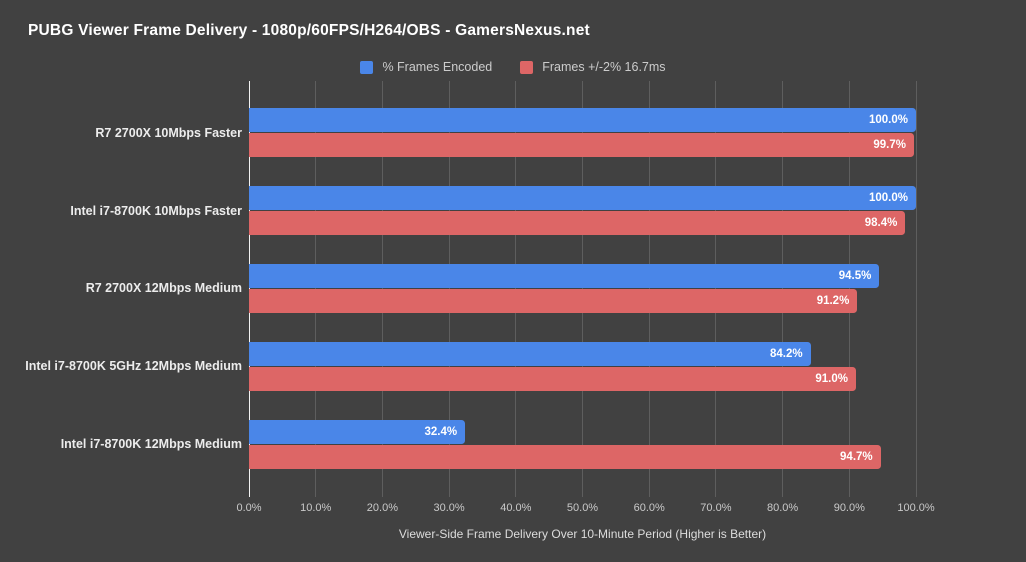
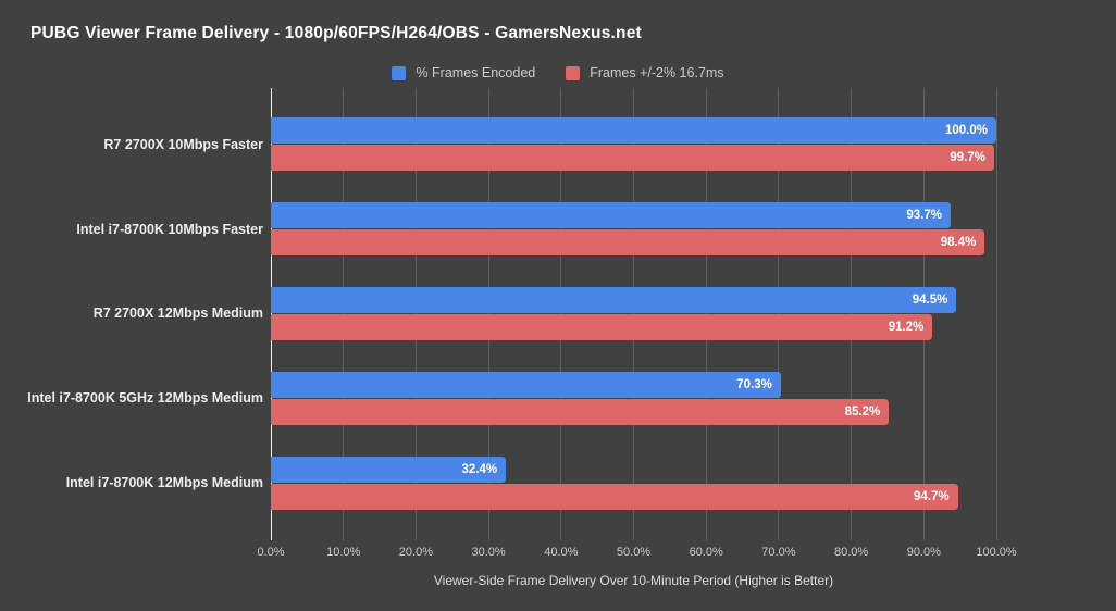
% Frames Encoded/Intel i7-8700K 10Mbps Faster: 100.0% -> 93.7%
% Frames Encoded/Intel i7-8700K 5GHz 12Mbps Medium: 84.2% -> 70.3%
Frames +/-2% 16.7ms/Intel i7-8700K 5GHz 12Mbps Medium: 91.0% -> 85.2%
